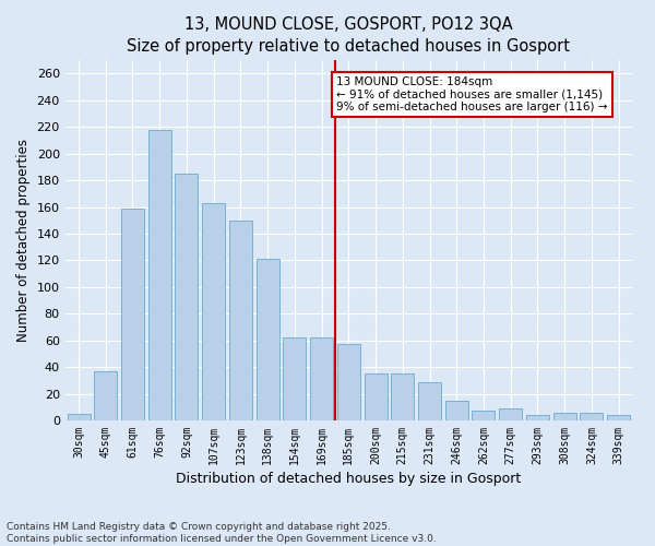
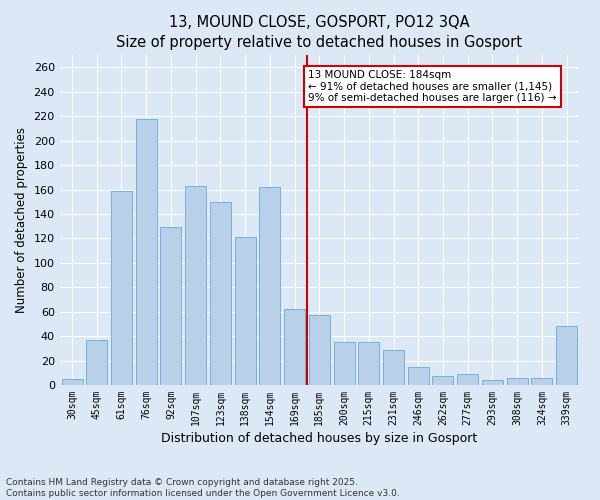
92sqm: 185 -> 129
154sqm: 62 -> 162
339sqm: 4 -> 48
